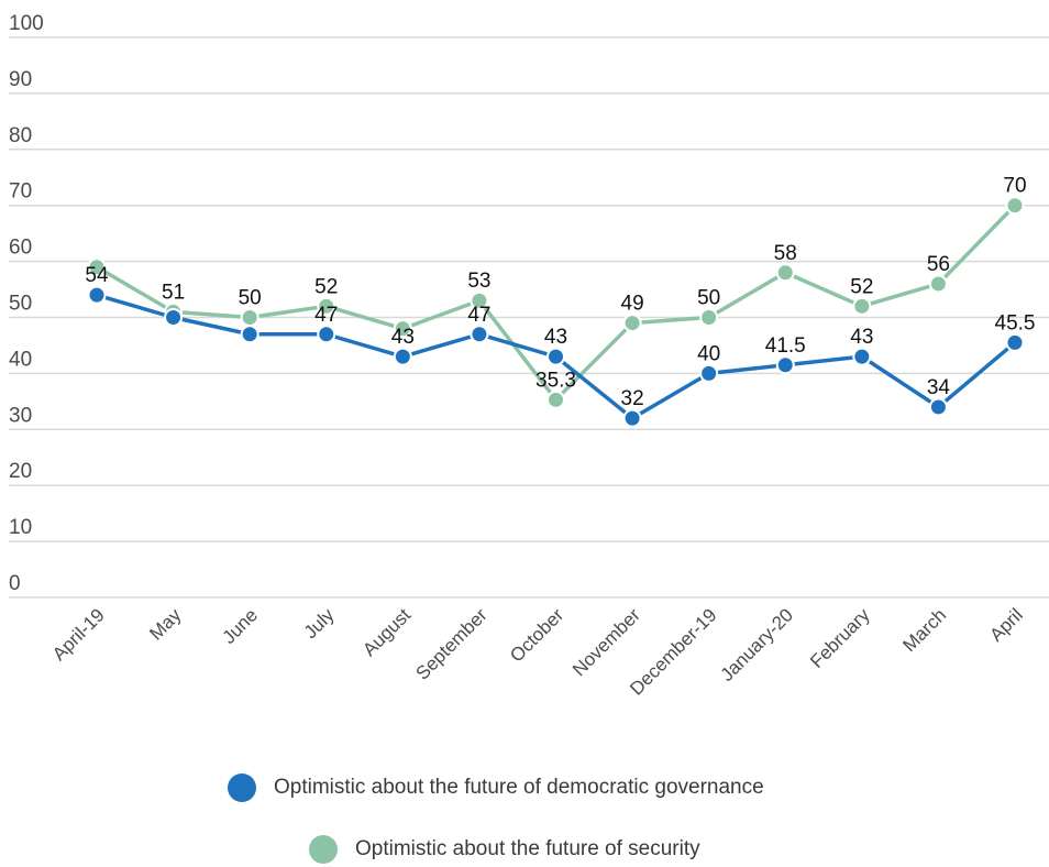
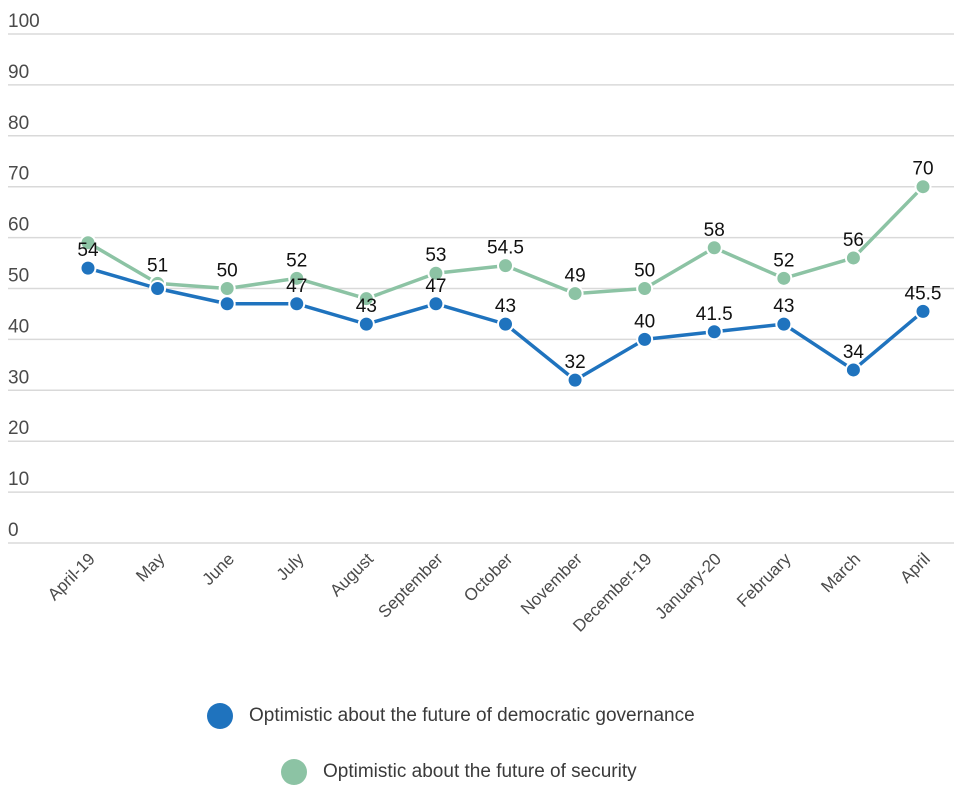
Optimistic about the future of security/October: 35.3 -> 54.5
